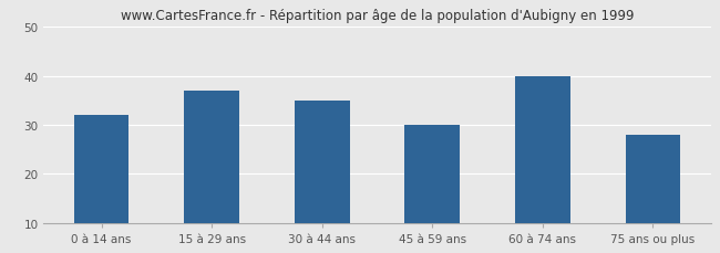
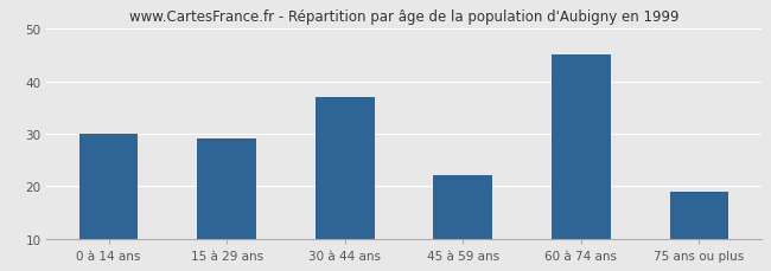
0 à 14 ans: 32 -> 30
15 à 29 ans: 37 -> 29
30 à 44 ans: 35 -> 37
45 à 59 ans: 30 -> 22
60 à 74 ans: 40 -> 45
75 ans ou plus: 28 -> 19
